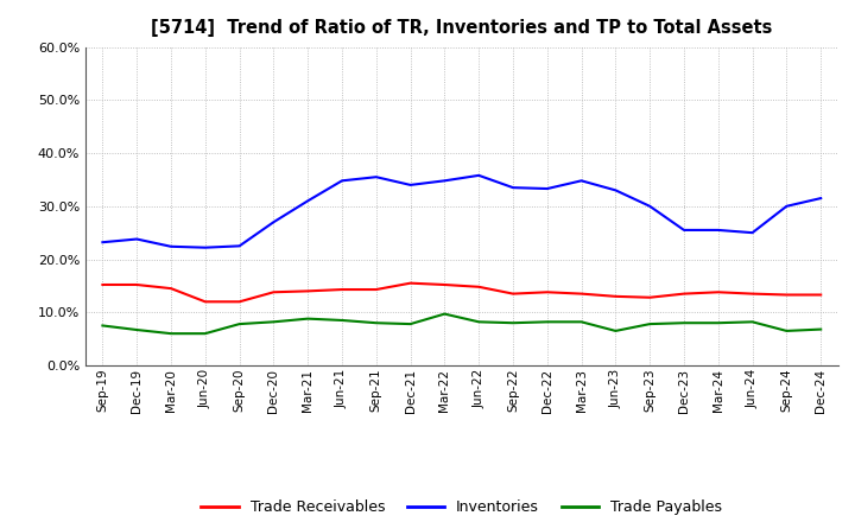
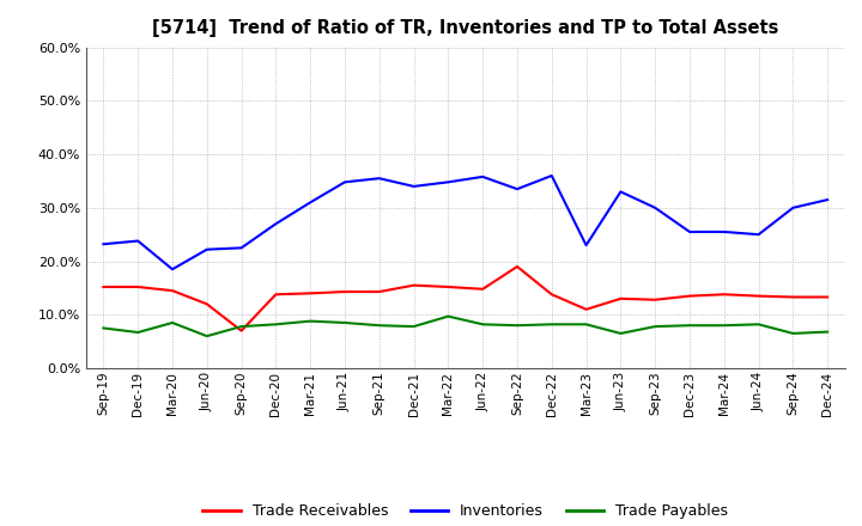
Inventories/Mar-20: 22.4% -> 18.5%
Trade Payables/Mar-20: 6.0% -> 8.5%
Trade Receivables/Sep-20: 12.0% -> 7.0%
Trade Receivables/Sep-22: 13.5% -> 19.0%
Inventories/Dec-22: 33.3% -> 36.0%
Trade Receivables/Mar-23: 13.5% -> 11.0%
Inventories/Mar-23: 34.8% -> 23.0%
